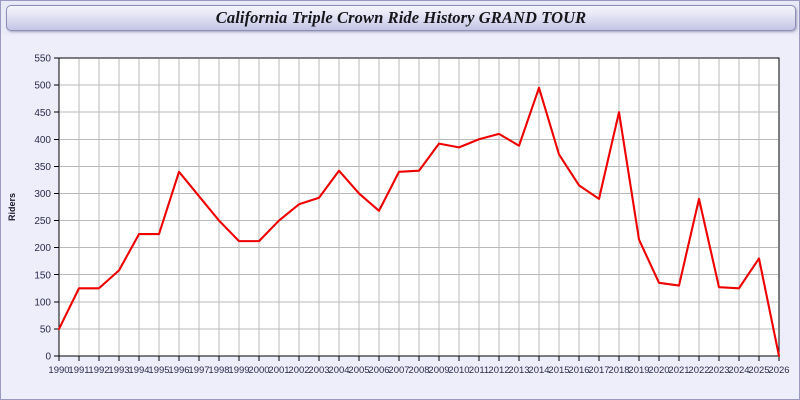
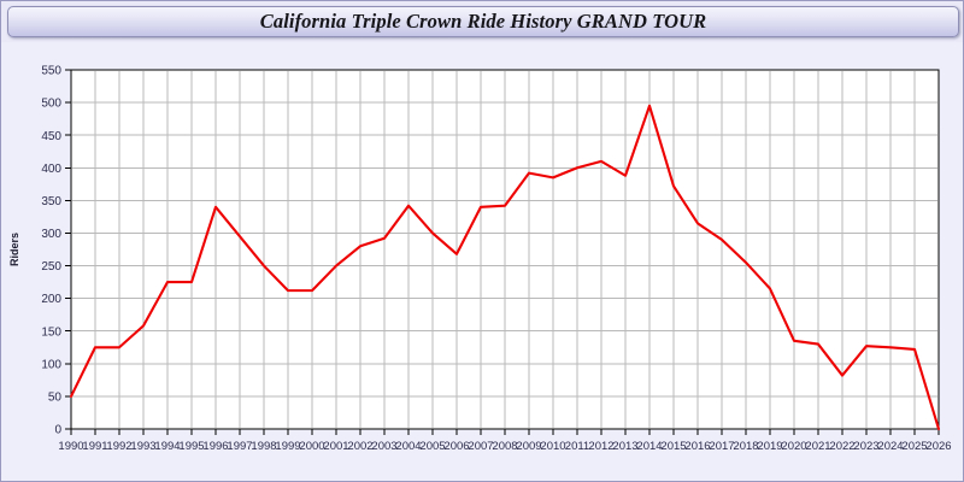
2018: 450 -> 260
2022: 290 -> 80
2025: 180 -> 120
